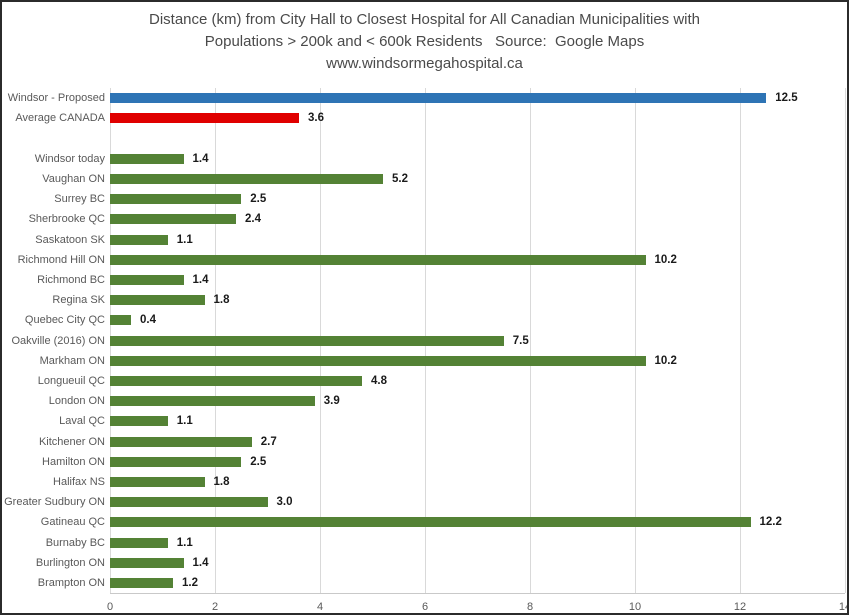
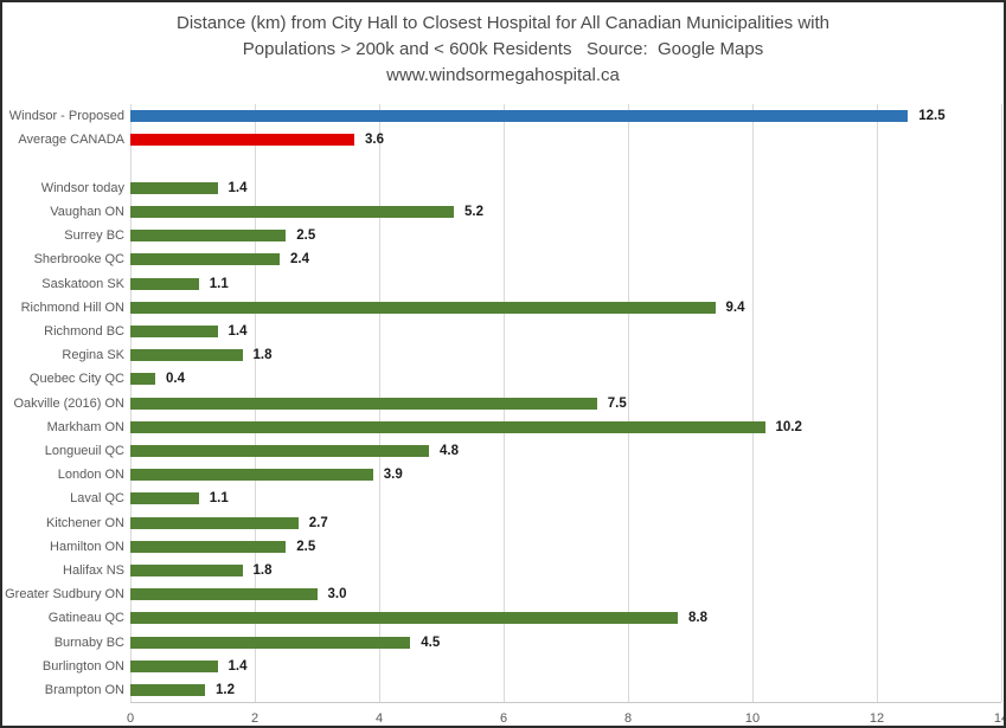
Richmond Hill ON: 10.2 -> 9.4
Gatineau QC: 12.2 -> 8.8
Burnaby BC: 1.1 -> 4.5
